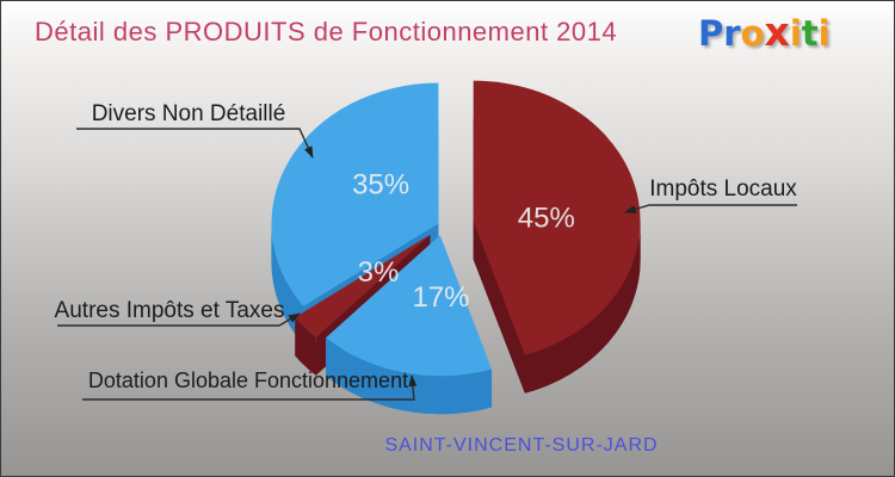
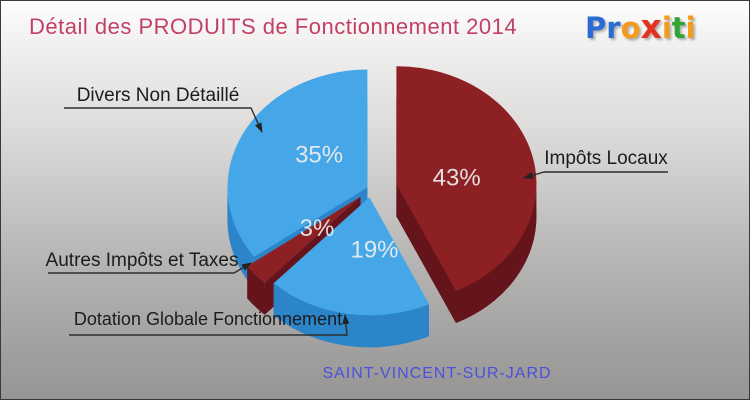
Impôts Locaux: 45% -> 43%
Dotation Globale Fonctionnement: 17% -> 19%
